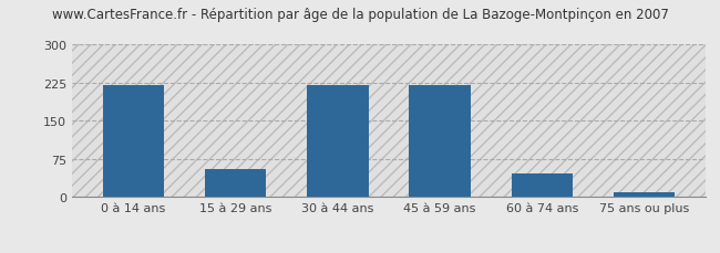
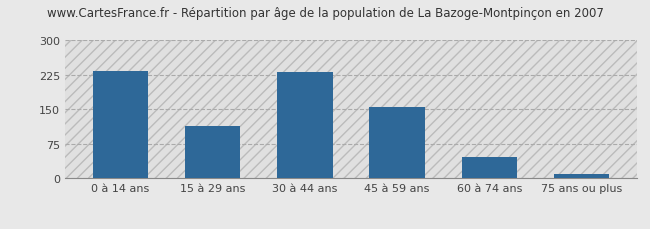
0 à 14 ans: 220 -> 233
15 à 29 ans: 55 -> 113
30 à 44 ans: 220 -> 232
45 à 59 ans: 220 -> 155
